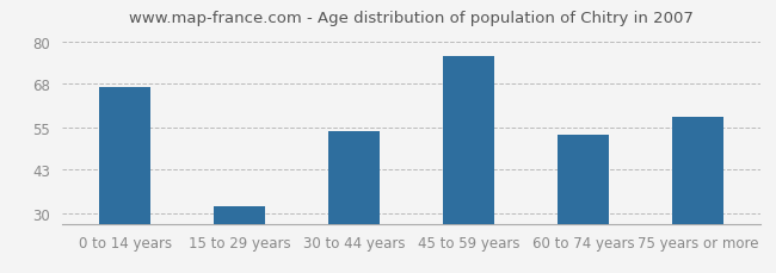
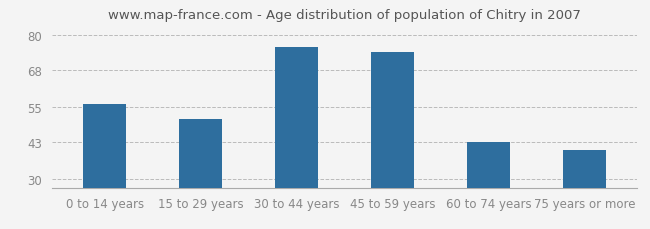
0 to 14 years: 67 -> 56
15 to 29 years: 32 -> 51
30 to 44 years: 54 -> 76
45 to 59 years: 76 -> 74
60 to 74 years: 53 -> 43
75 years or more: 58 -> 40
